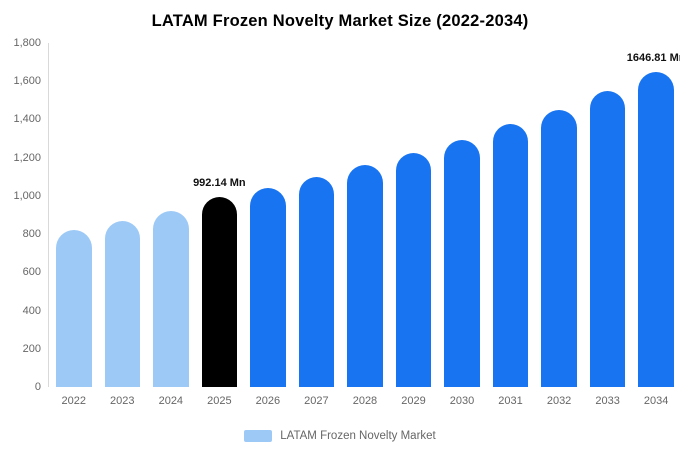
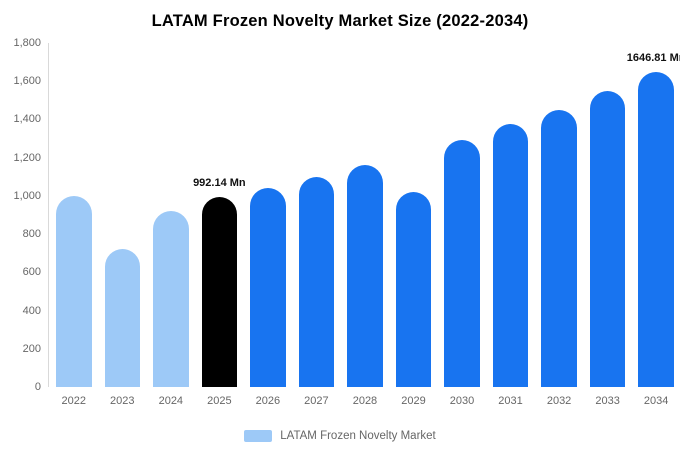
2022: 820 -> 1000
2023: 870 -> 720
2029: 1220 -> 1020
